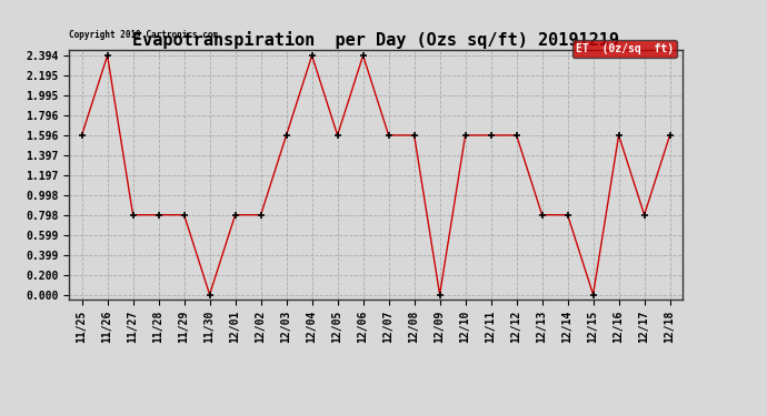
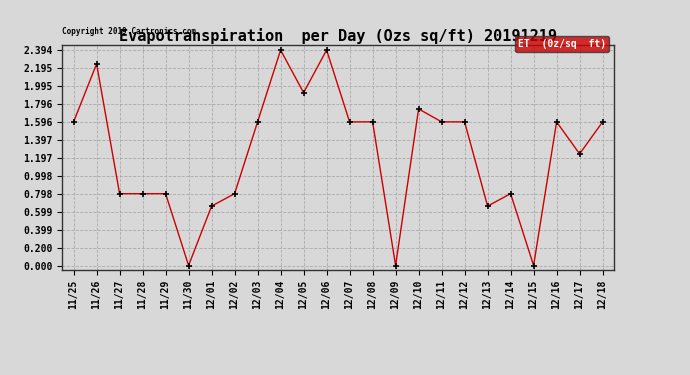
11/26: 2.39 -> 2.24
12/01: 0.80 -> 0.66
12/05: 1.60 -> 1.92
12/10: 1.60 -> 1.74
12/13: 0.80 -> 0.66
12/17: 0.80 -> 1.24
